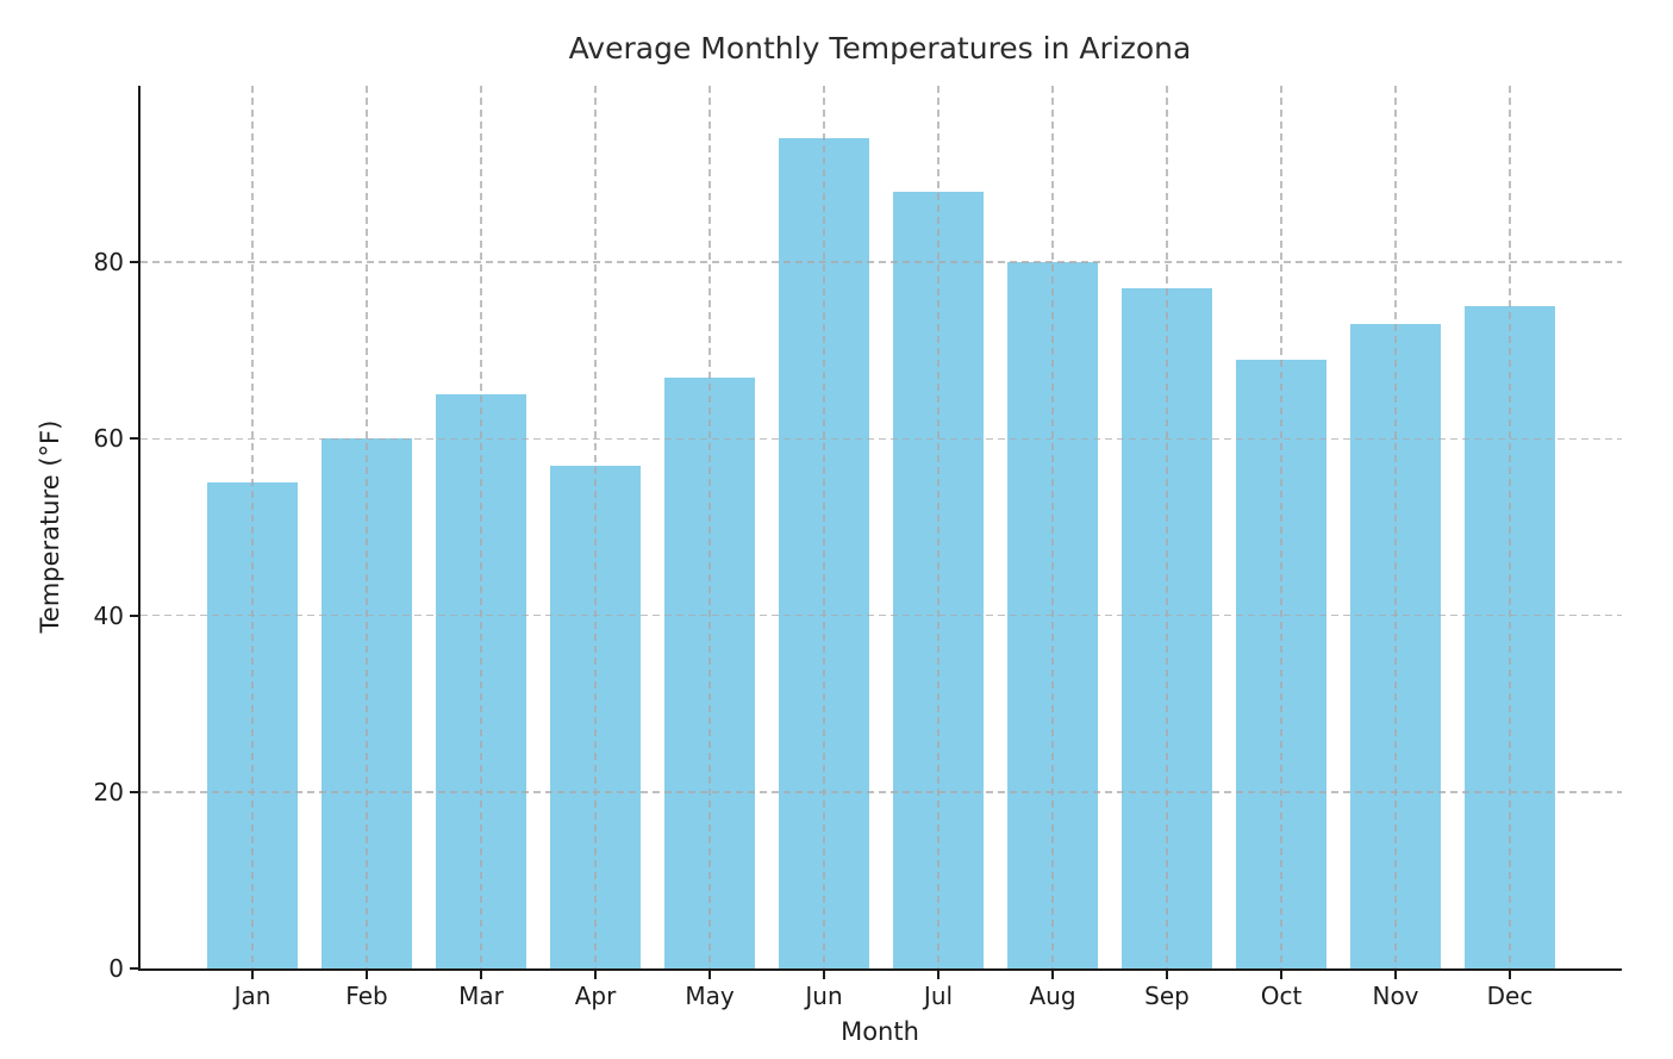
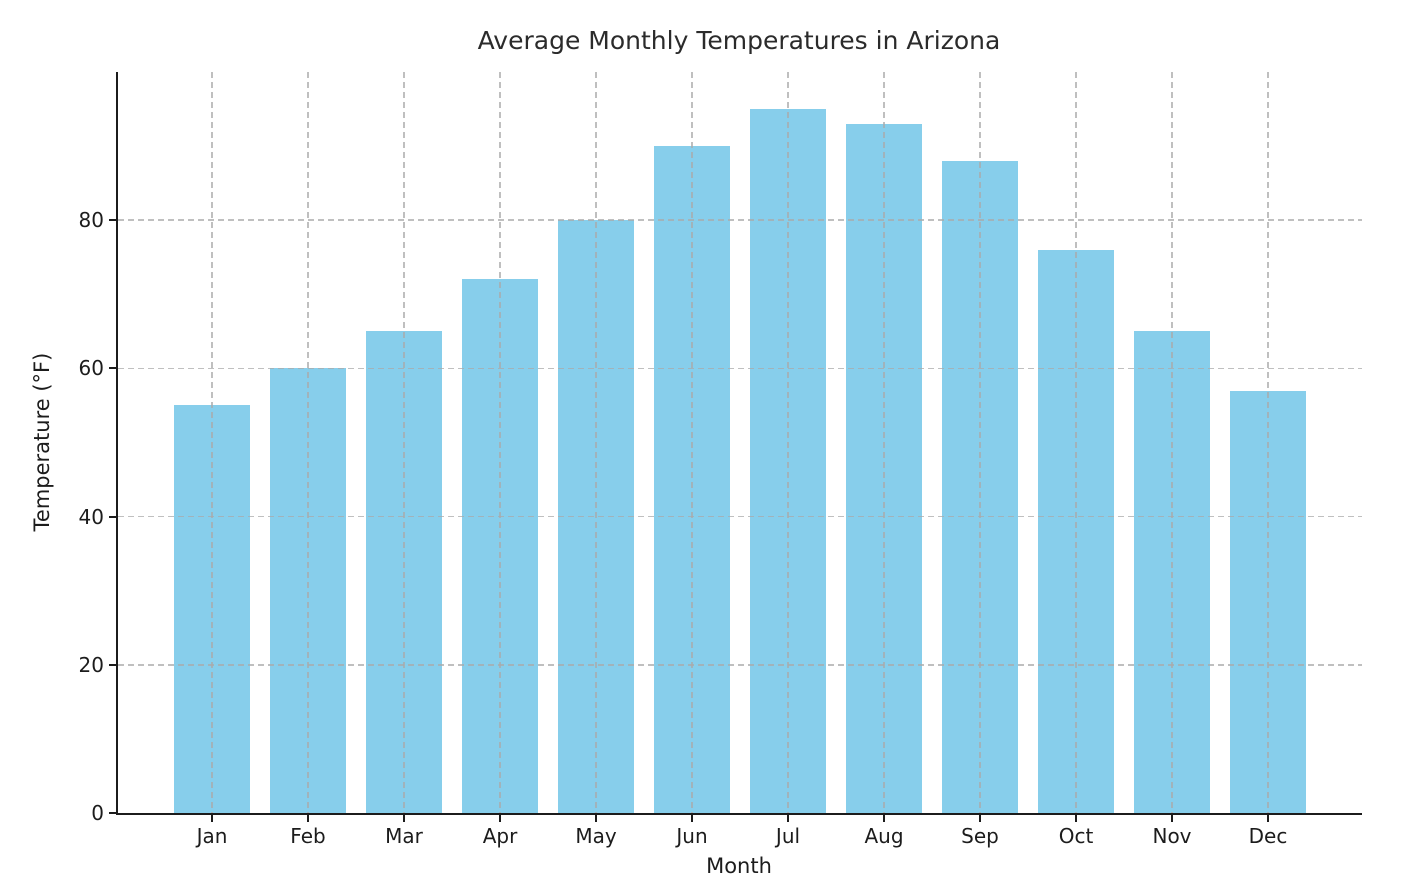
Apr: 57 -> 72
May: 67 -> 80
Jun: 94 -> 90
Jul: 88 -> 95
Aug: 80 -> 93
Sep: 77 -> 88
Oct: 69 -> 76
Nov: 73 -> 65
Dec: 75 -> 57
